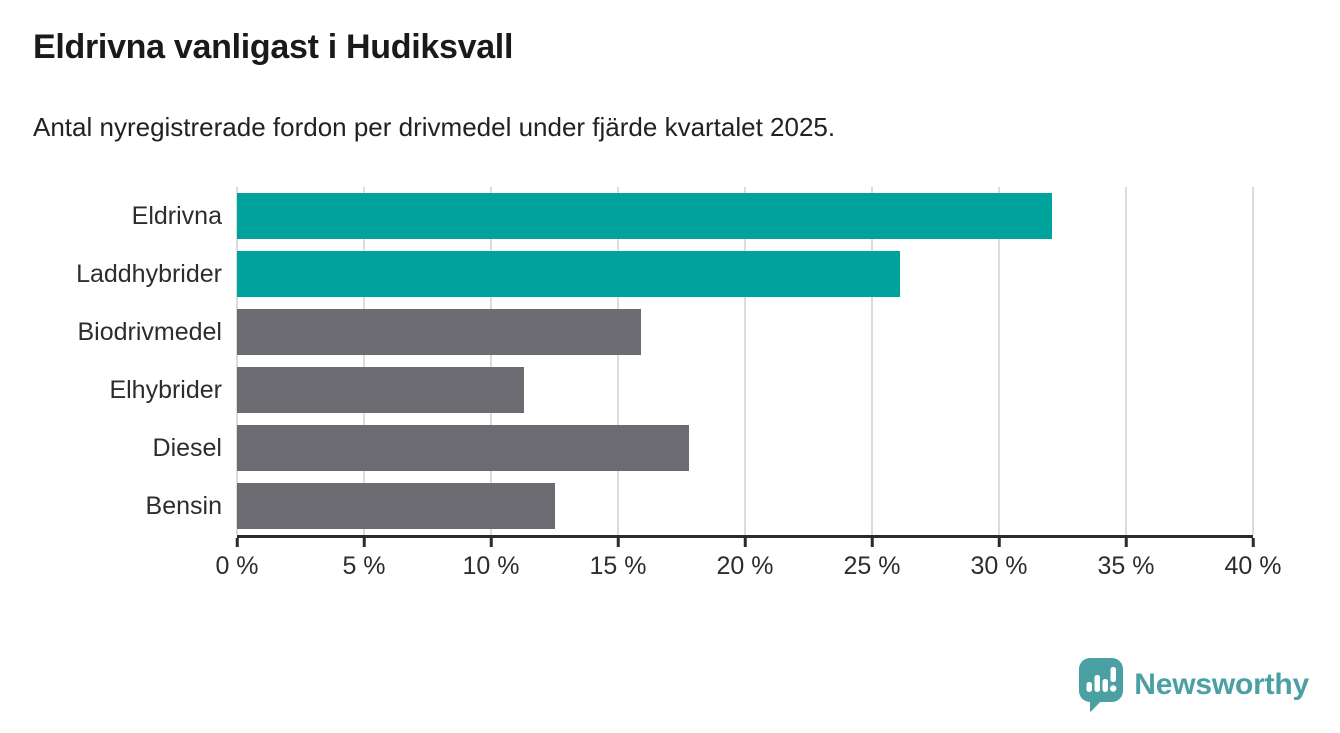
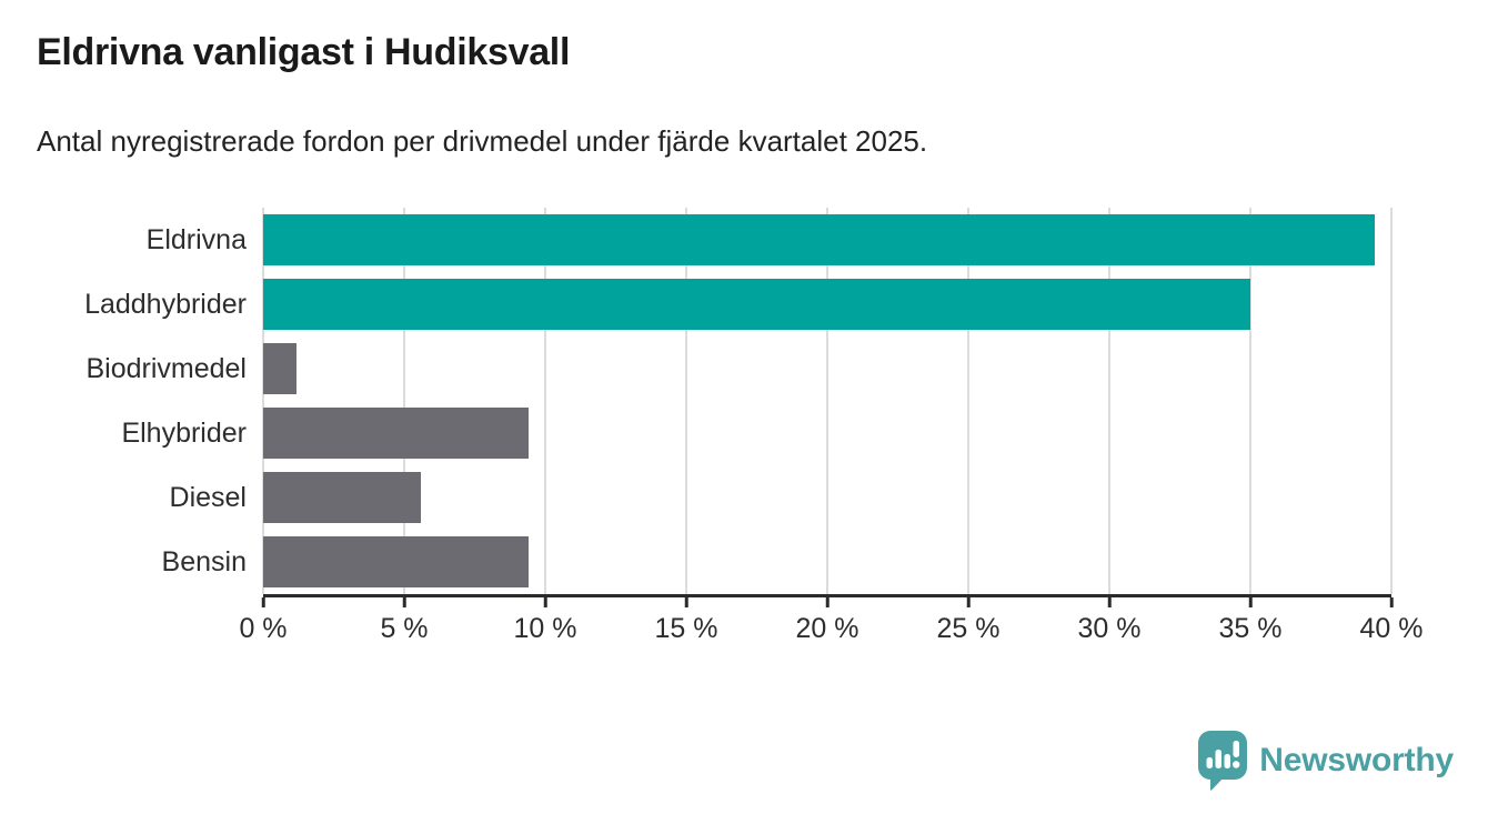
Eldrivna: 32.1% -> 39.4%
Laddhybrider: 26.1% -> 35.0%
Biodrivmedel: 15.9% -> 1.2%
Elhybrider: 11.3% -> 9.4%
Diesel: 17.8% -> 5.6%
Bensin: 12.5% -> 9.4%
